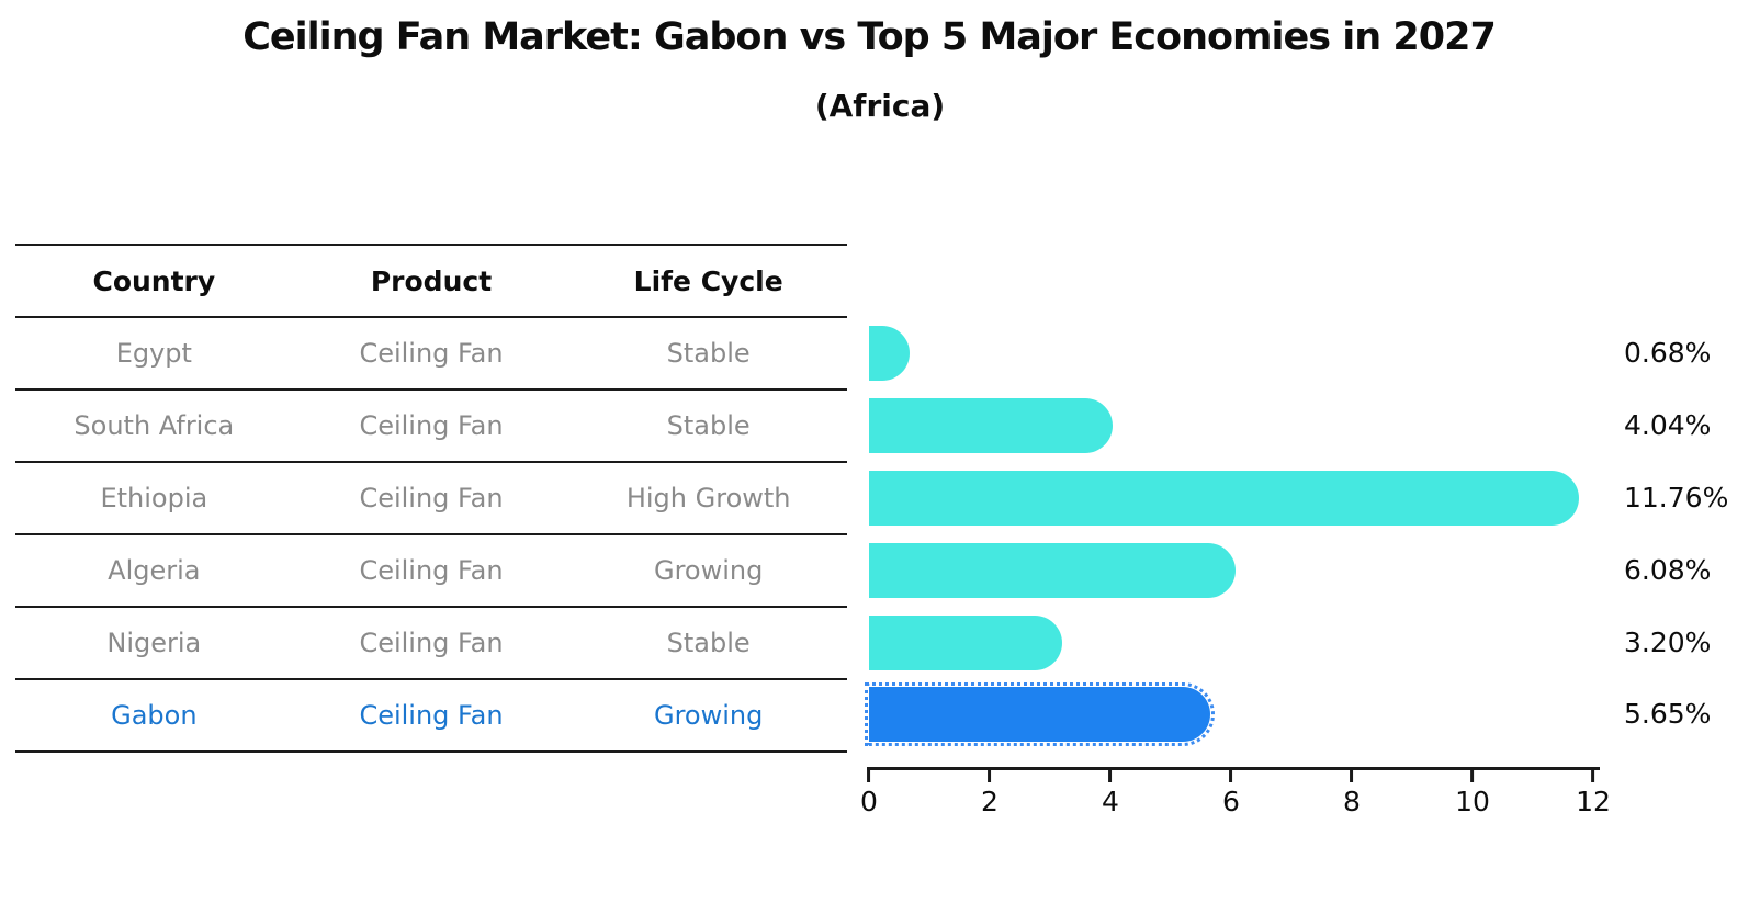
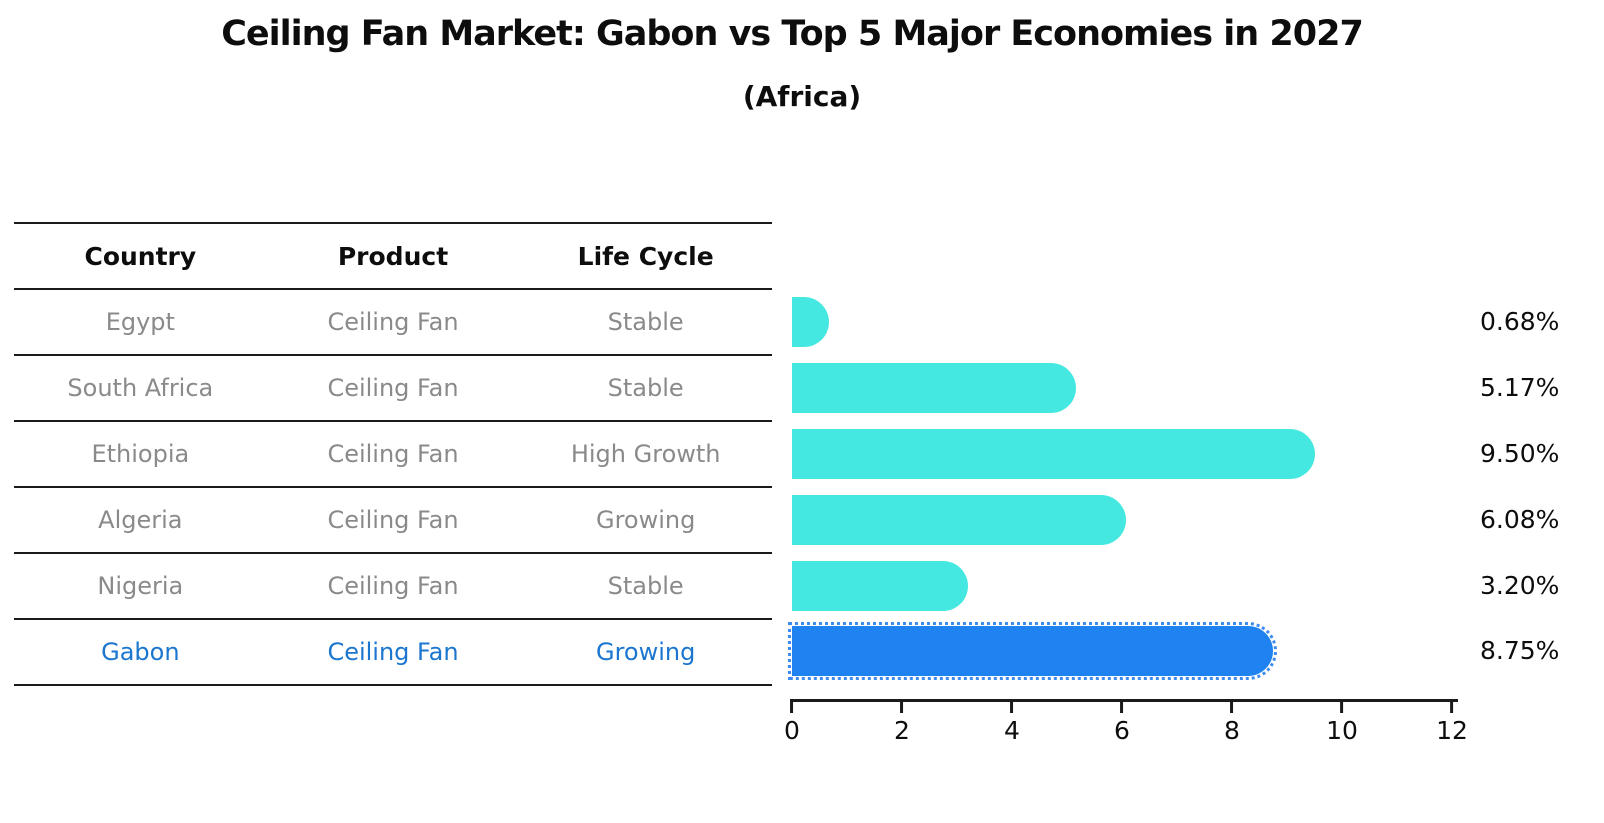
South Africa: 4.04% -> 5.17%
Ethiopia: 11.76% -> 9.50%
Gabon: 5.65% -> 8.75%
